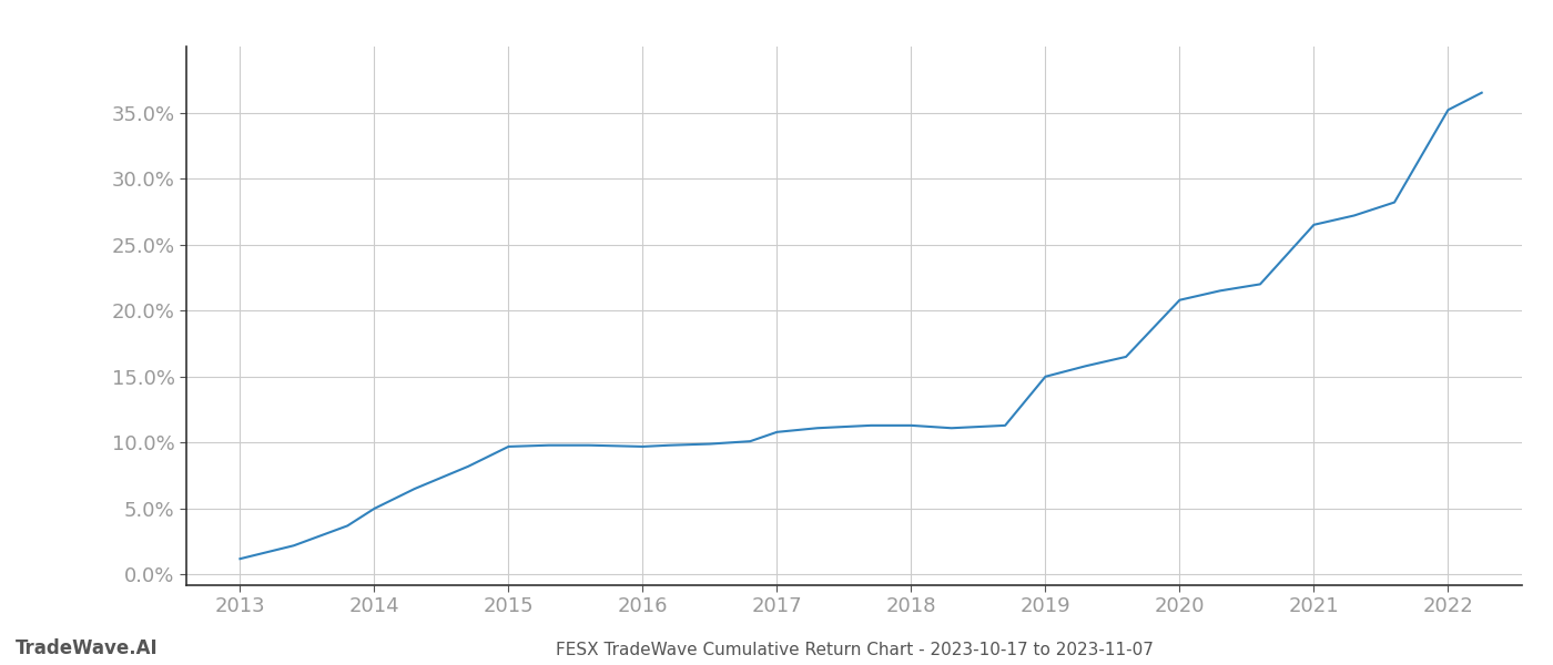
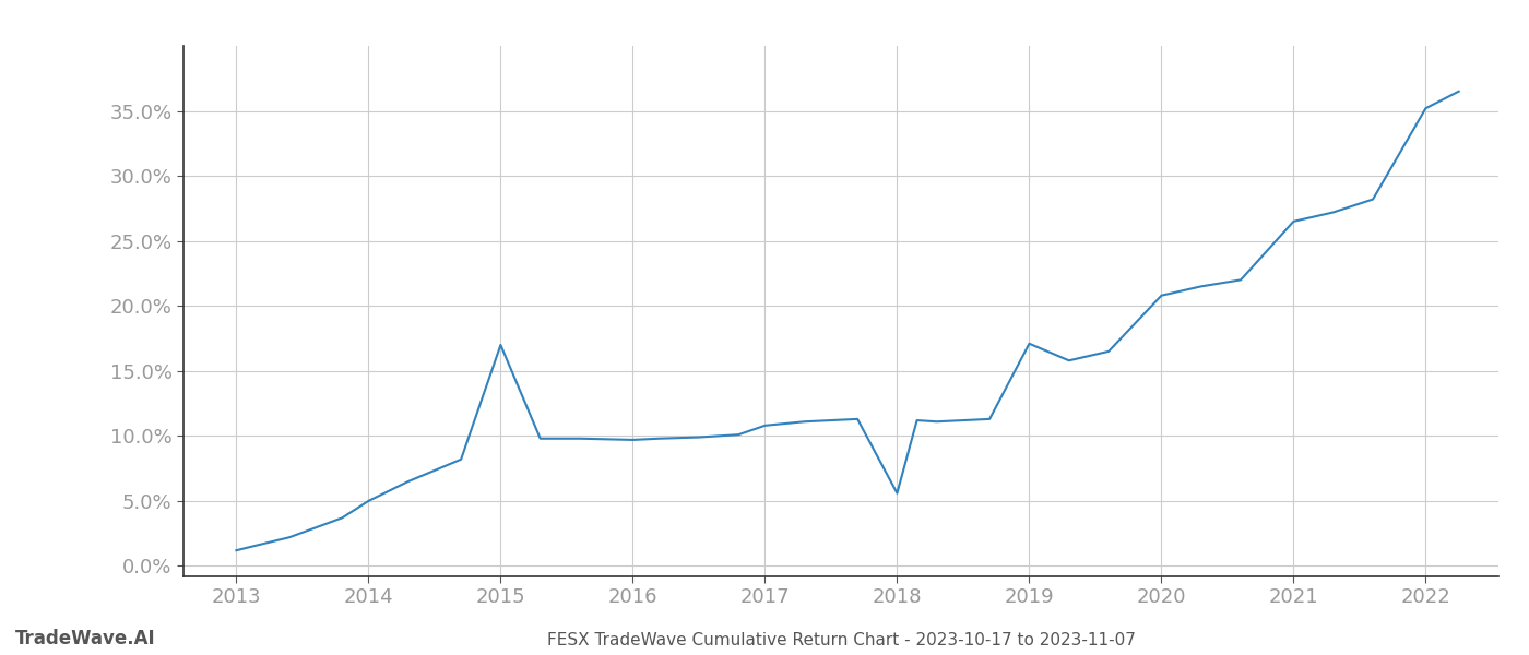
2015: 9.7% -> 17.0%
2018: 11.3% -> 5.6%
2019: 15.0% -> 17.1%
